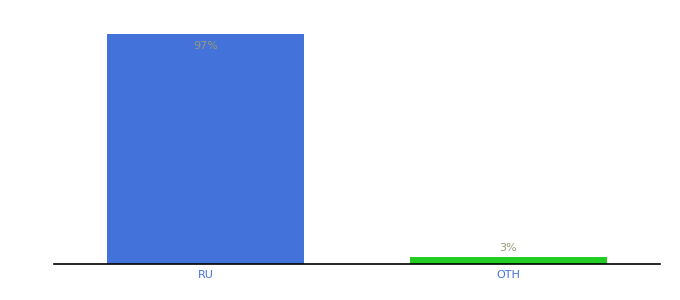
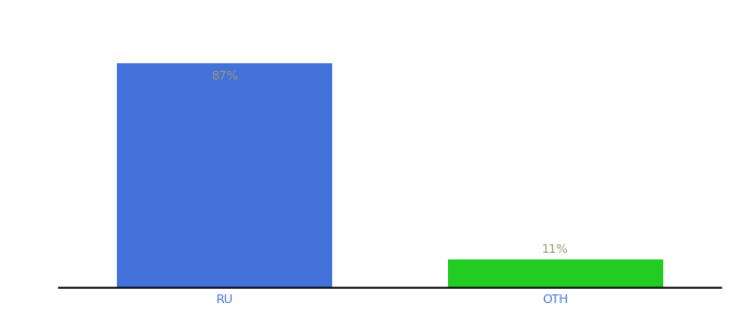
RU: 97% -> 87%
OTH: 3% -> 11%
